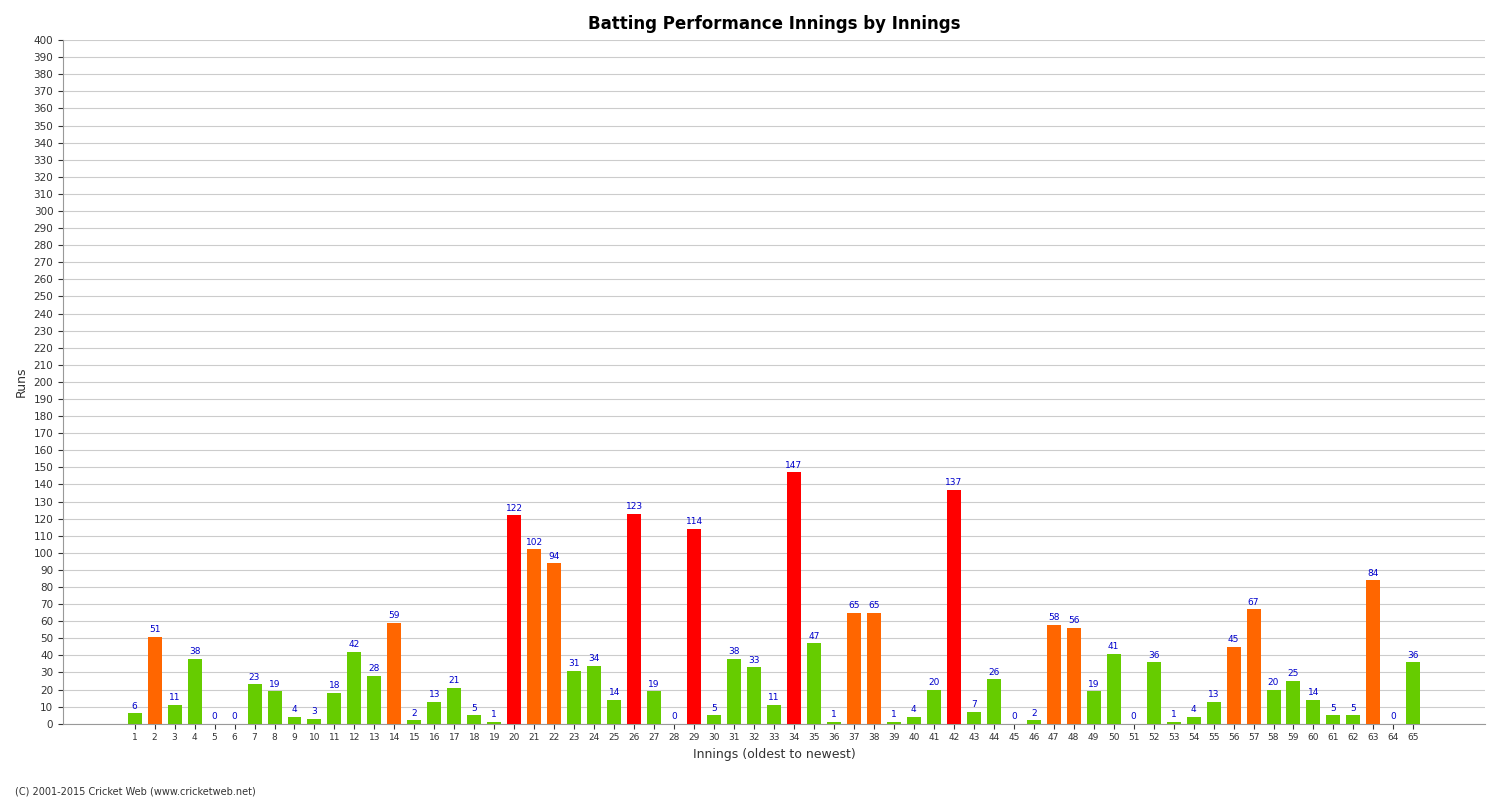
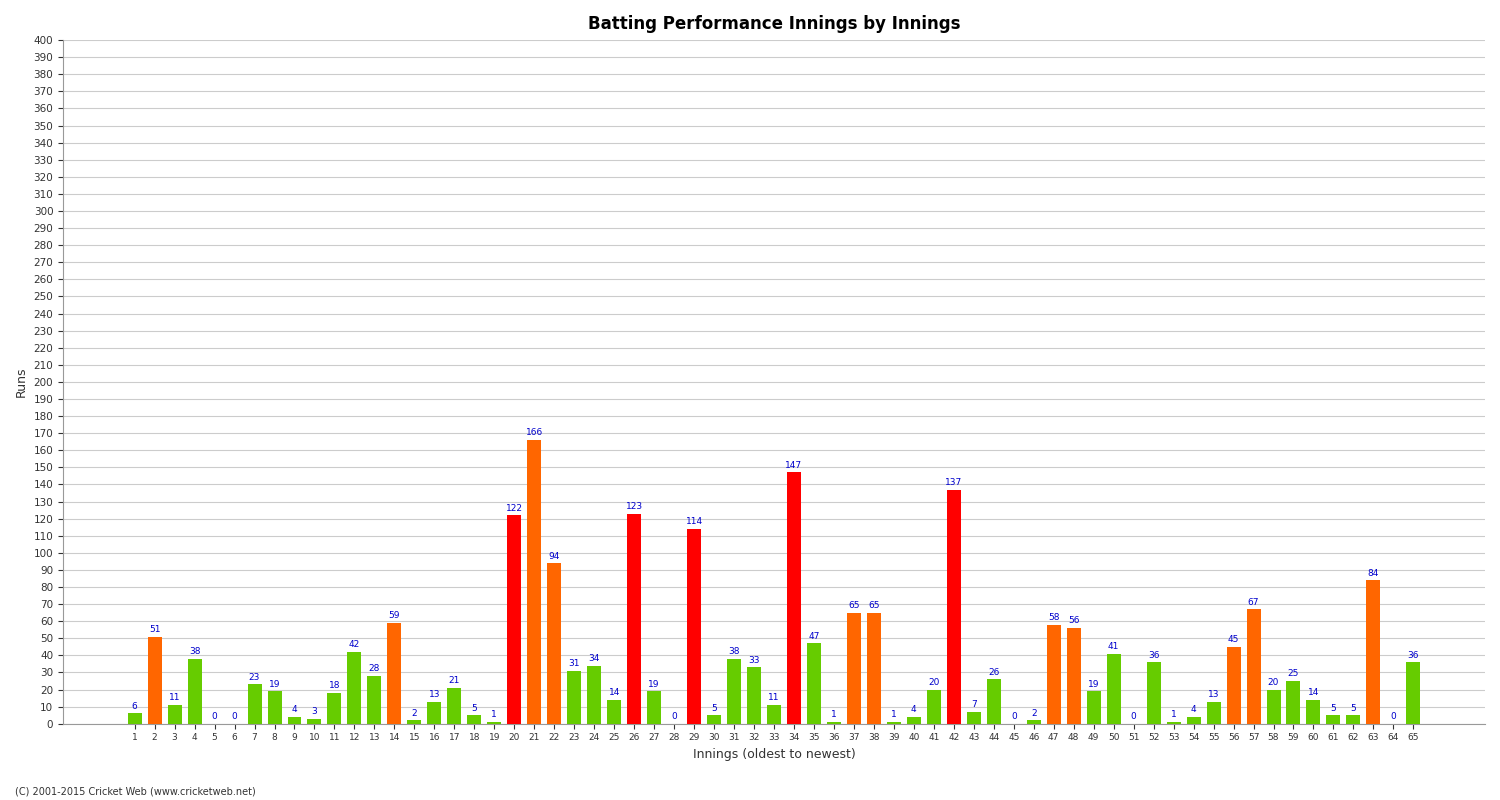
21: 102 -> 166
